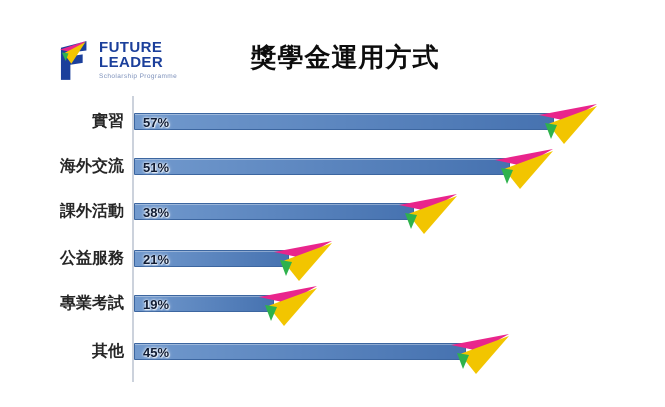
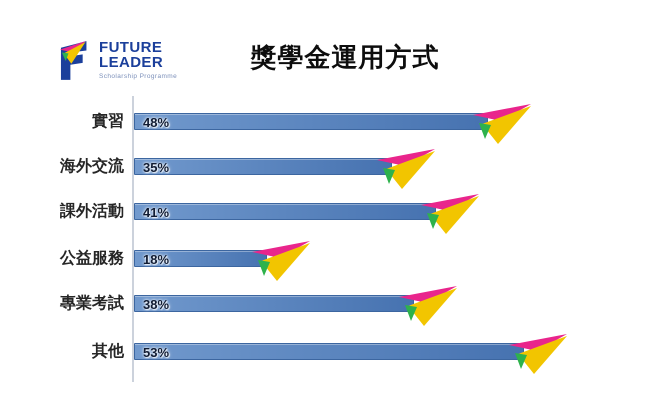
實習: 57% -> 48%
海外交流: 51% -> 35%
課外活動: 38% -> 41%
公益服務: 21% -> 18%
專業考試: 19% -> 38%
其他: 45% -> 53%
